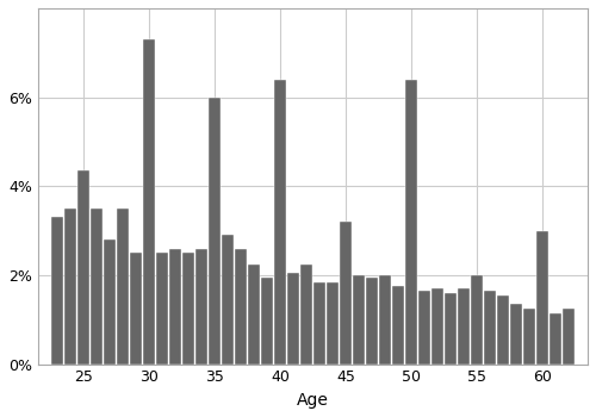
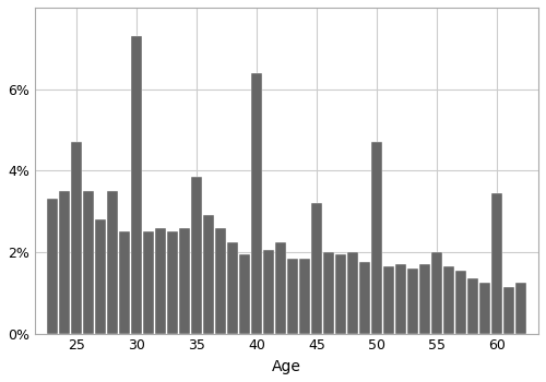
25: 4.35% -> 4.70%
35: 6.00% -> 3.85%
50: 6.40% -> 4.70%
60: 3.00% -> 3.45%
